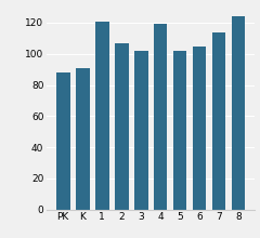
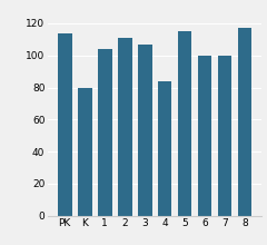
PK: 88 -> 114
K: 91 -> 80
1: 121 -> 104
2: 107 -> 111
3: 102 -> 107
4: 119 -> 84
5: 102 -> 115
6: 105 -> 100
7: 114 -> 100
8: 124 -> 117
